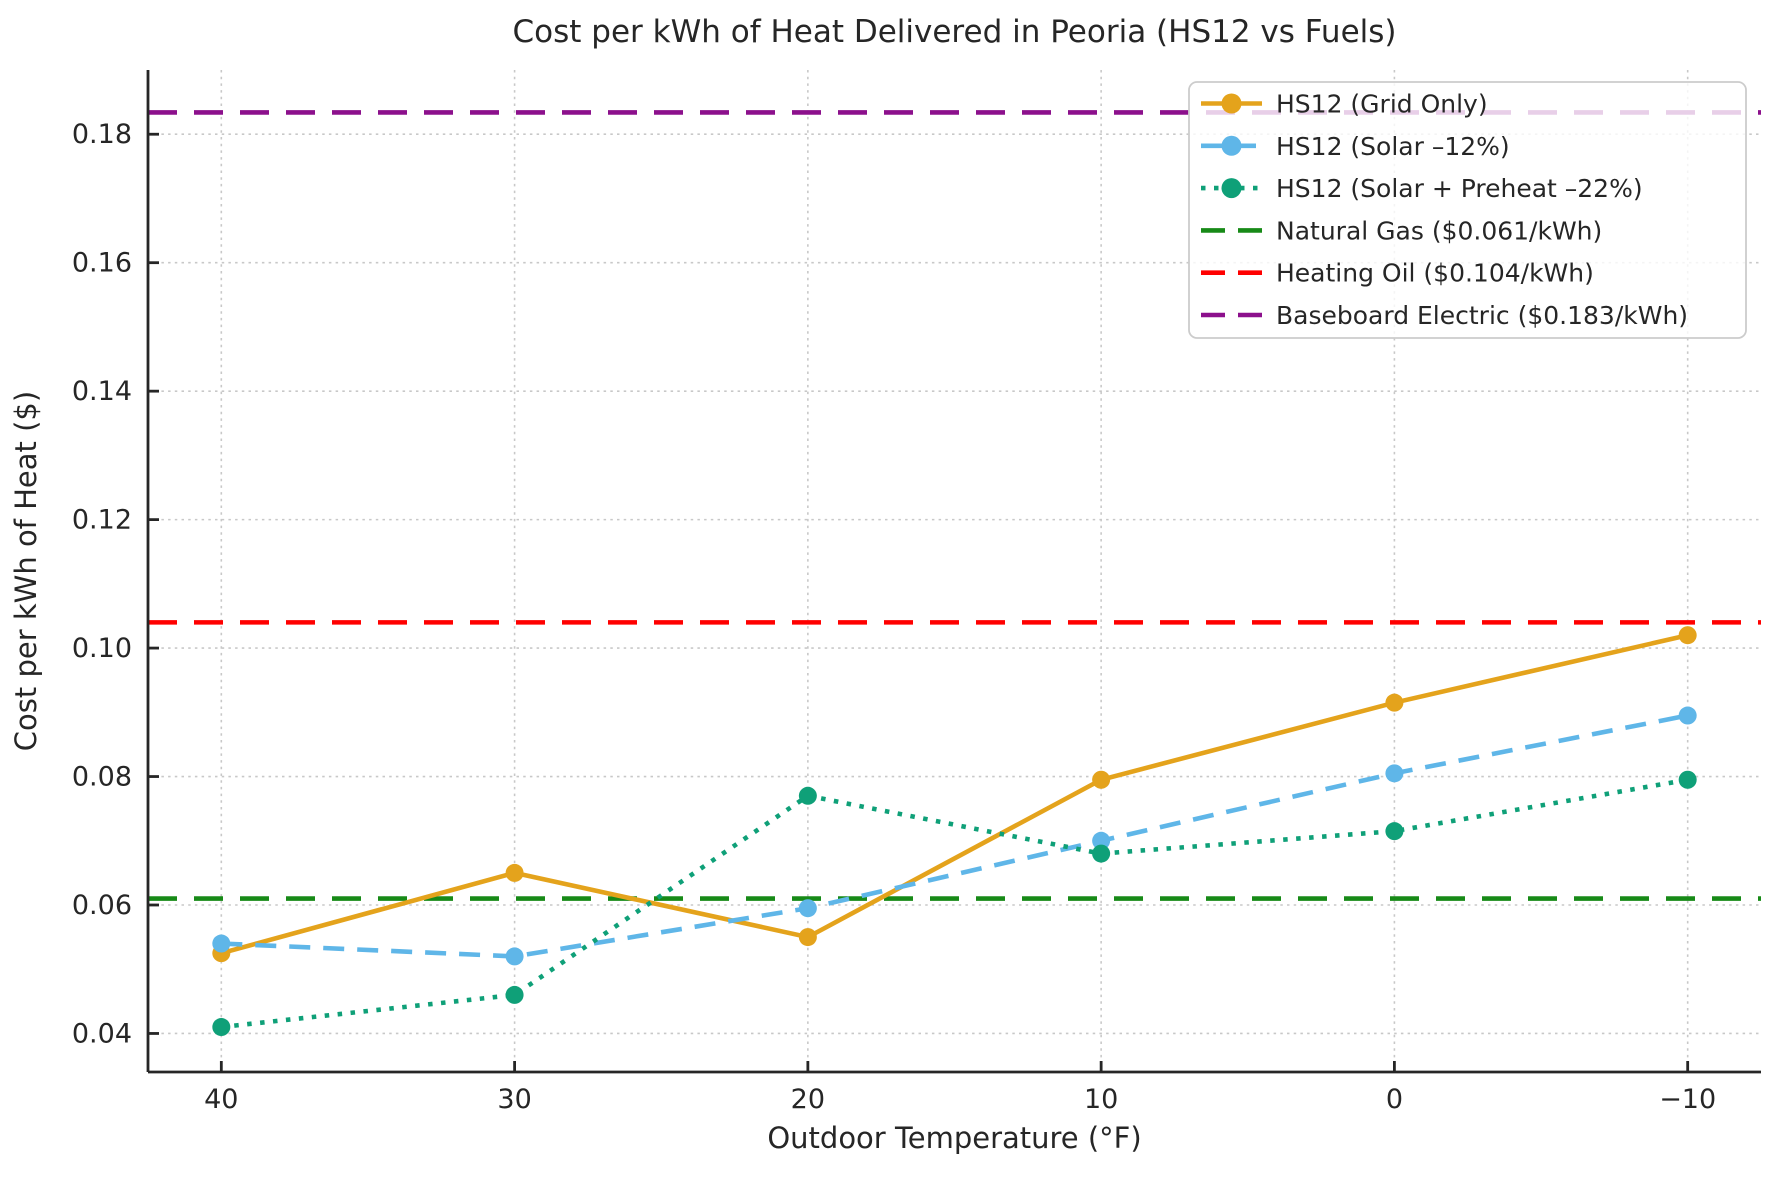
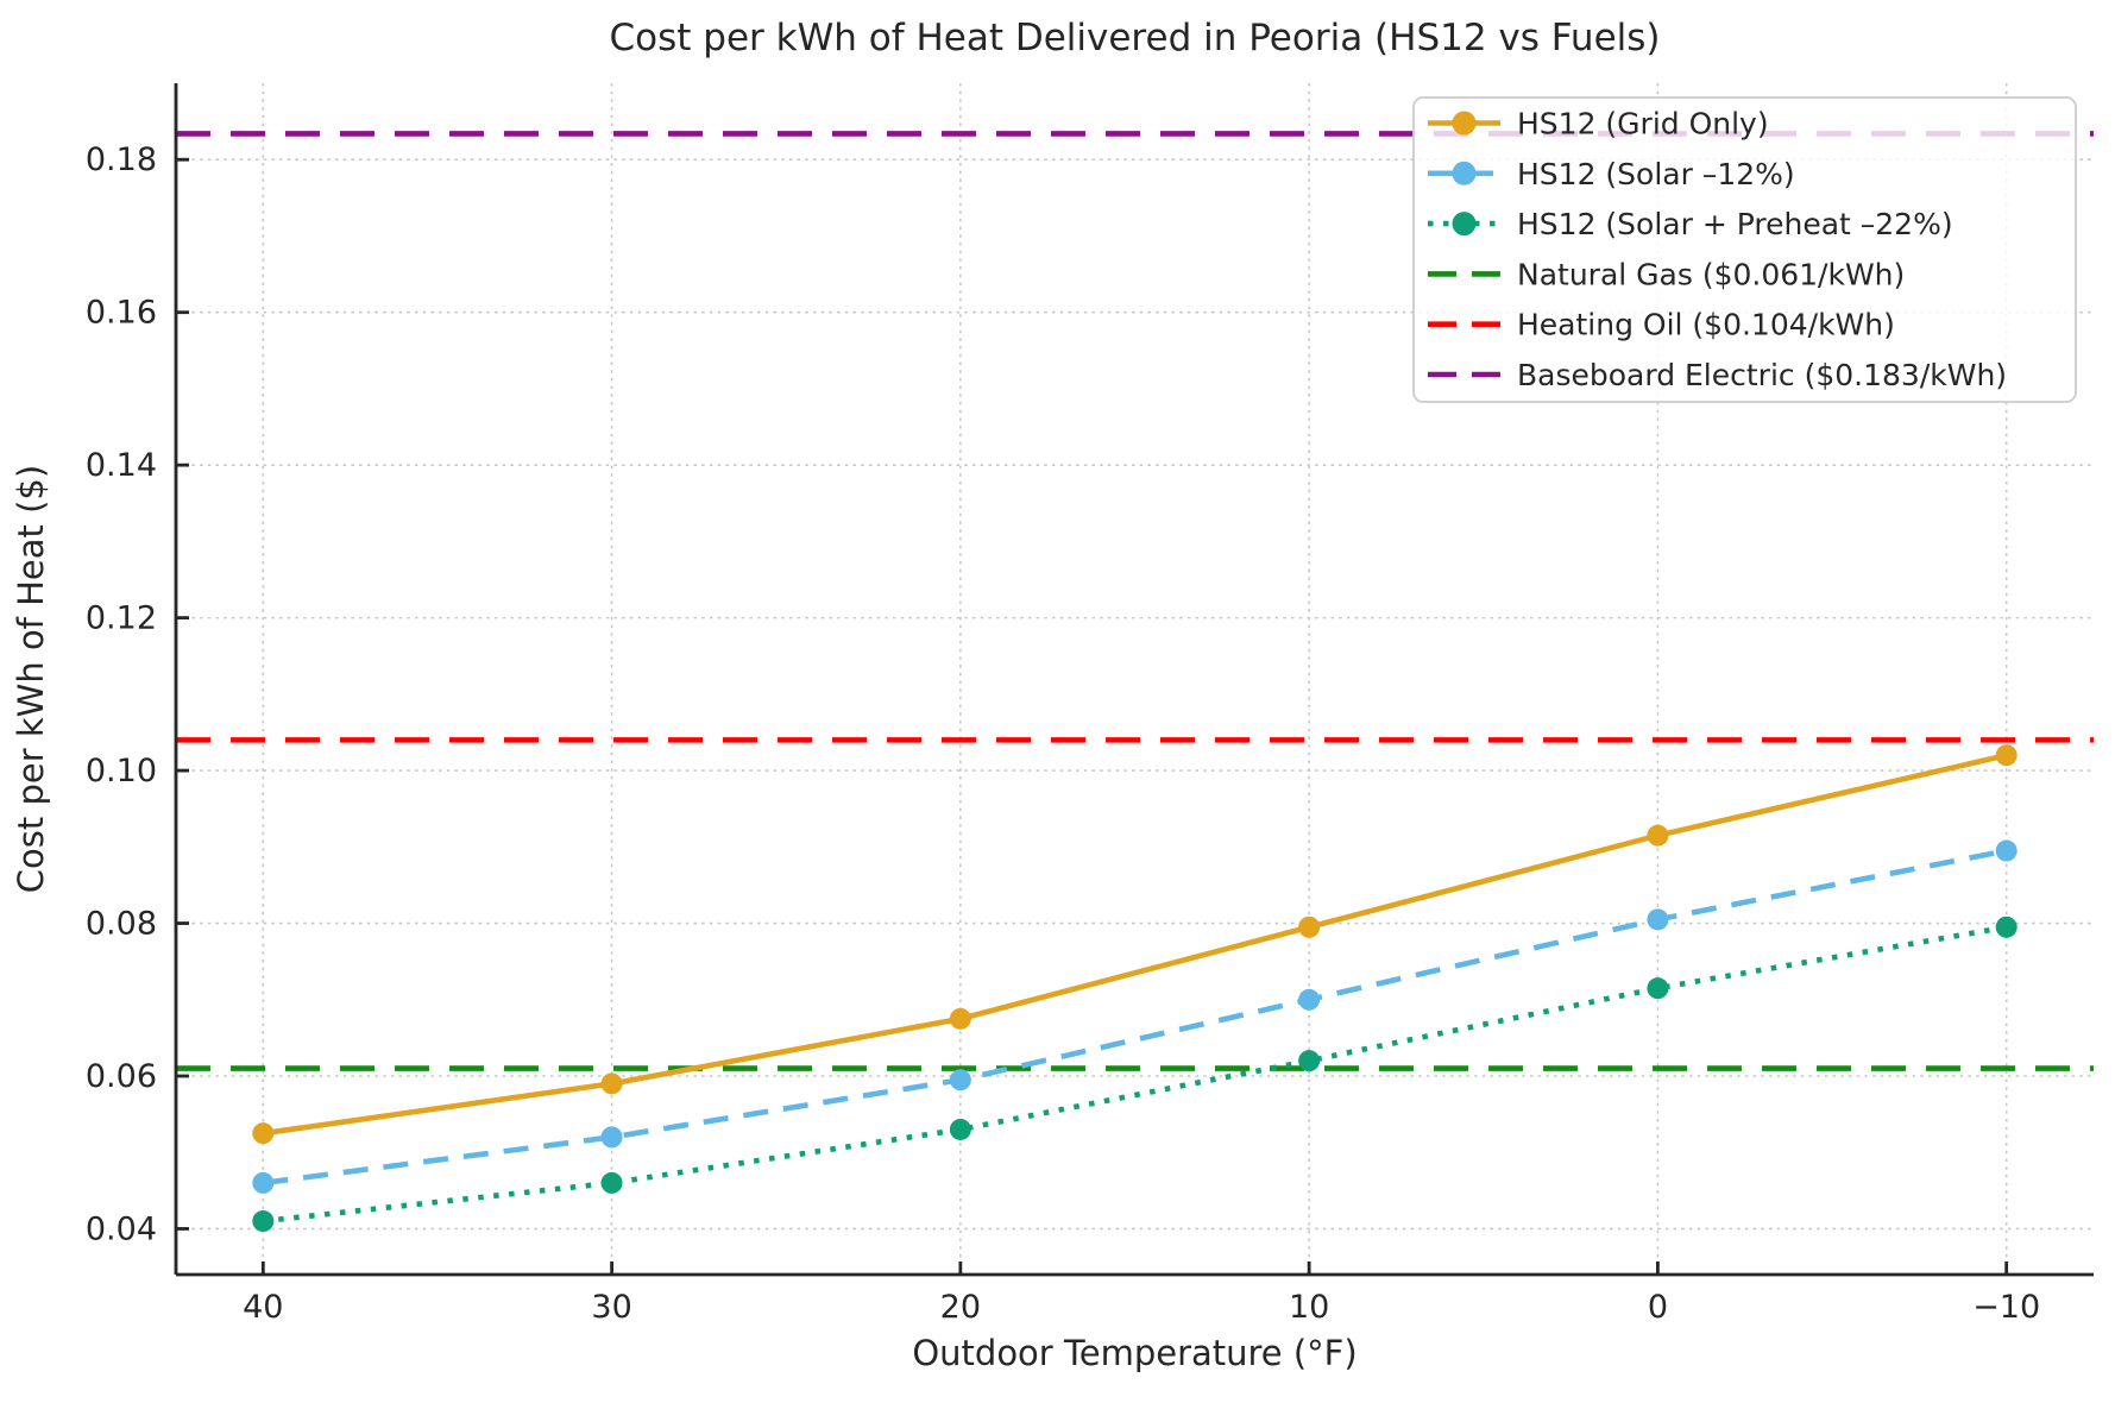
HS12 (Solar –12%)/40: 0.054 -> 0.046
HS12 (Grid Only)/30: 0.065 -> 0.059
HS12 (Grid Only)/20: 0.055 -> 0.068
HS12 (Solar + Preheat –22%)/20: 0.077 -> 0.053
HS12 (Solar + Preheat –22%)/10: 0.068 -> 0.062
